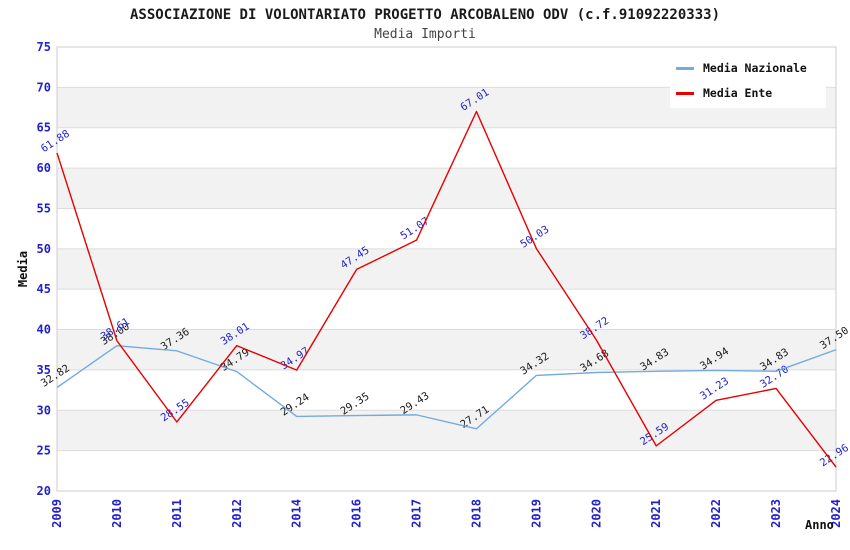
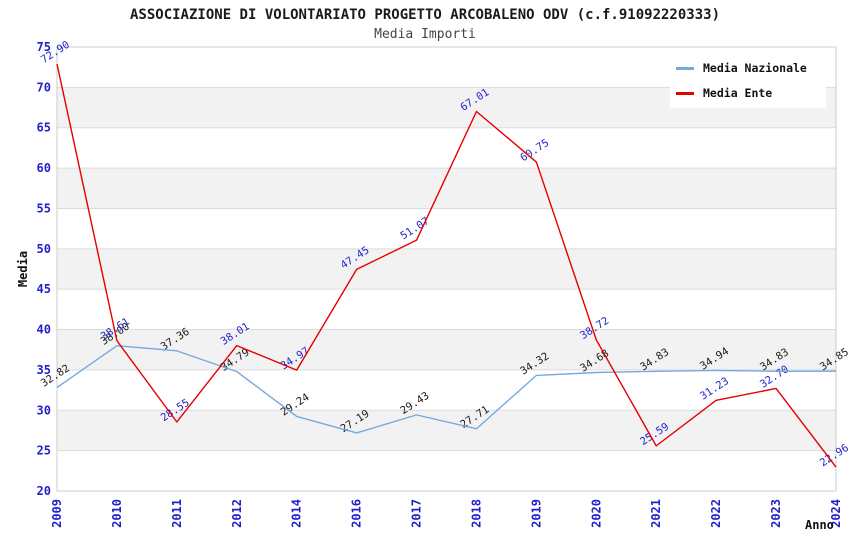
Media Ente/2009: 61.88 -> 72.90
Media Nazionale/2016: 29.35 -> 27.19
Media Ente/2019: 50.03 -> 60.75
Media Nazionale/2024: 37.50 -> 34.85
